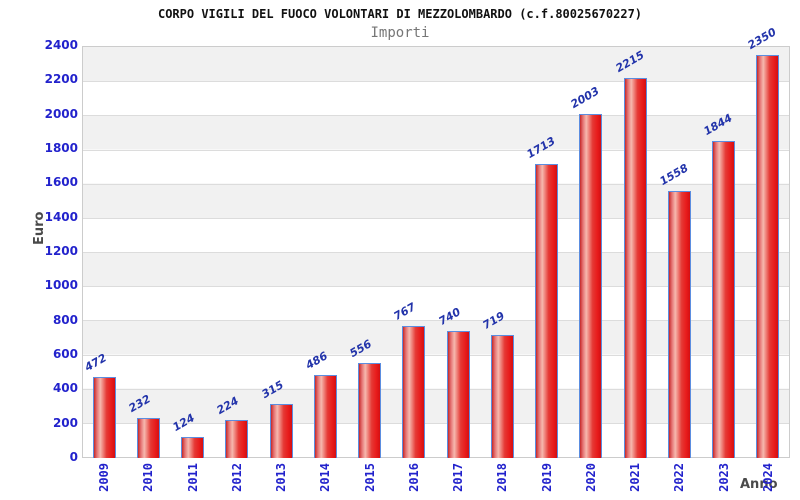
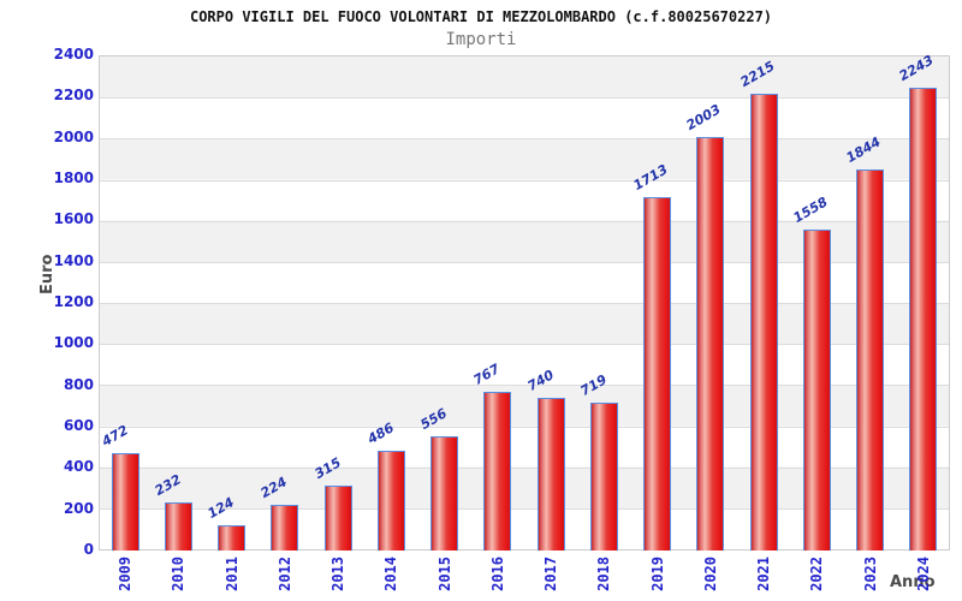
2024: 2350 -> 2243
